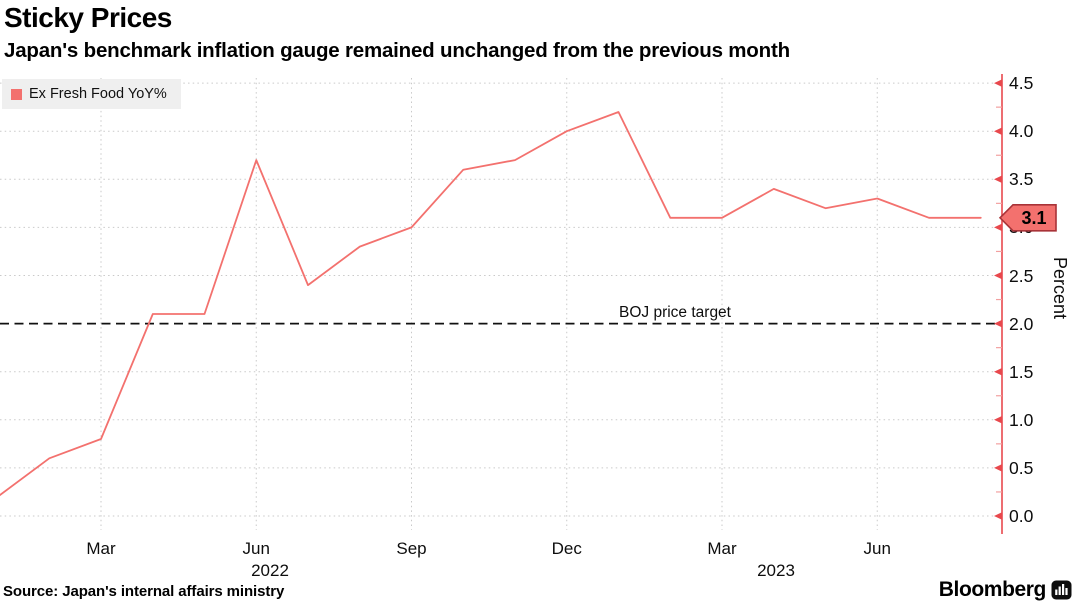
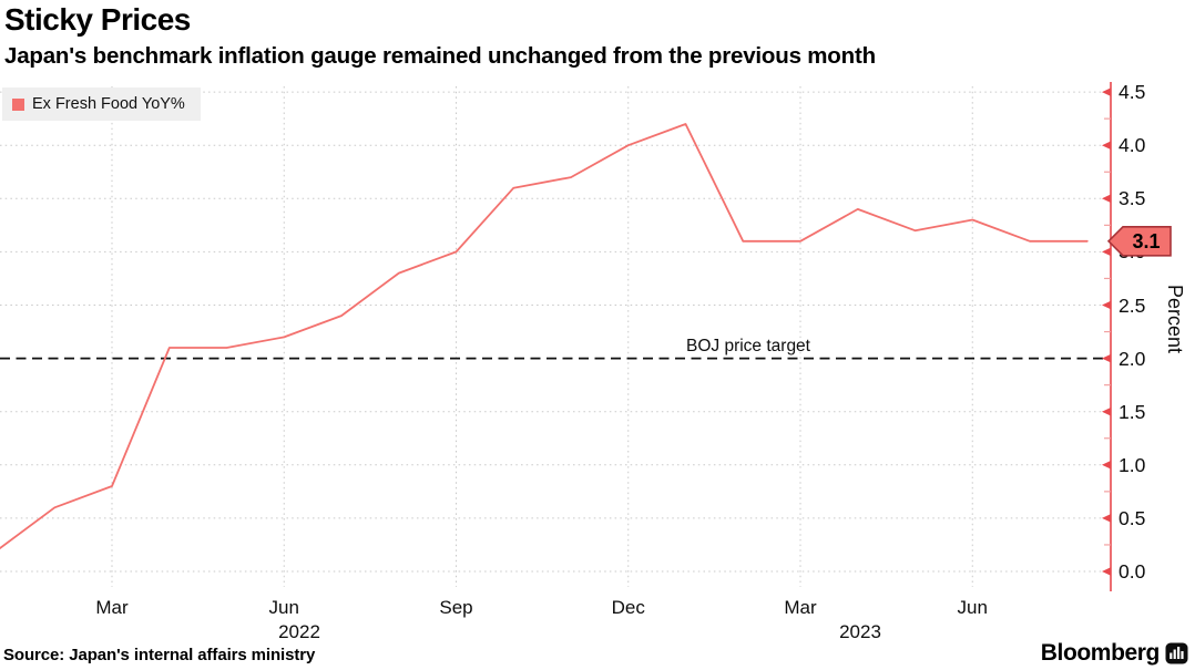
Jun 2022: 3.7 -> 2.2
